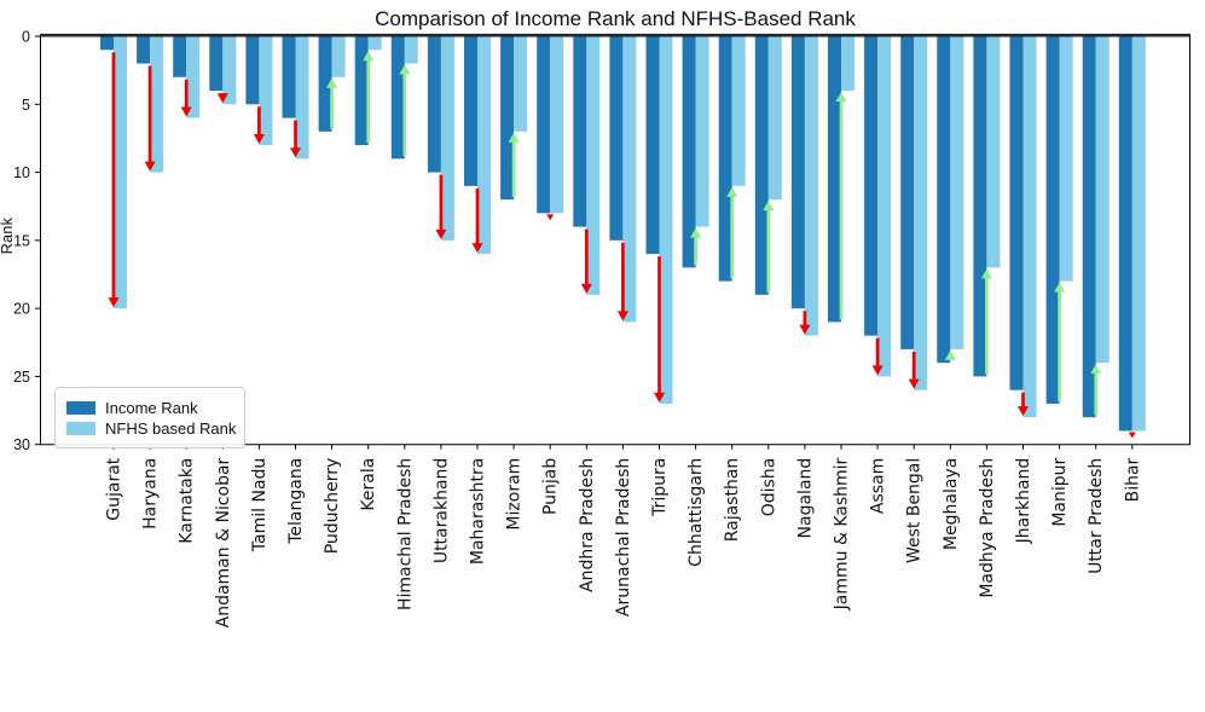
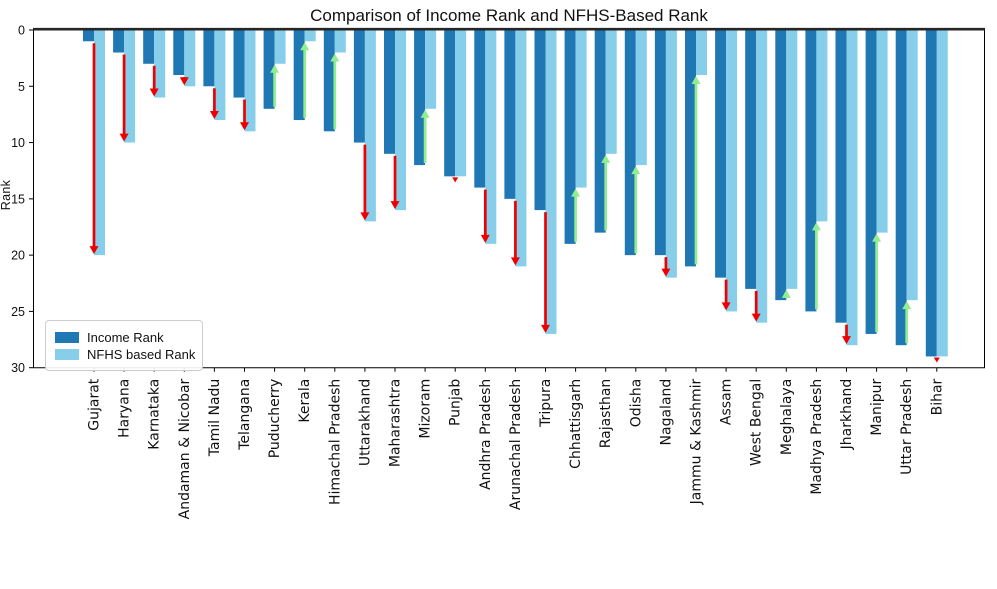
NFHS based Rank/Uttarakhand: 15 -> 17
Income Rank/Chhattisgarh: 17 -> 19
Income Rank/Odisha: 19 -> 20
